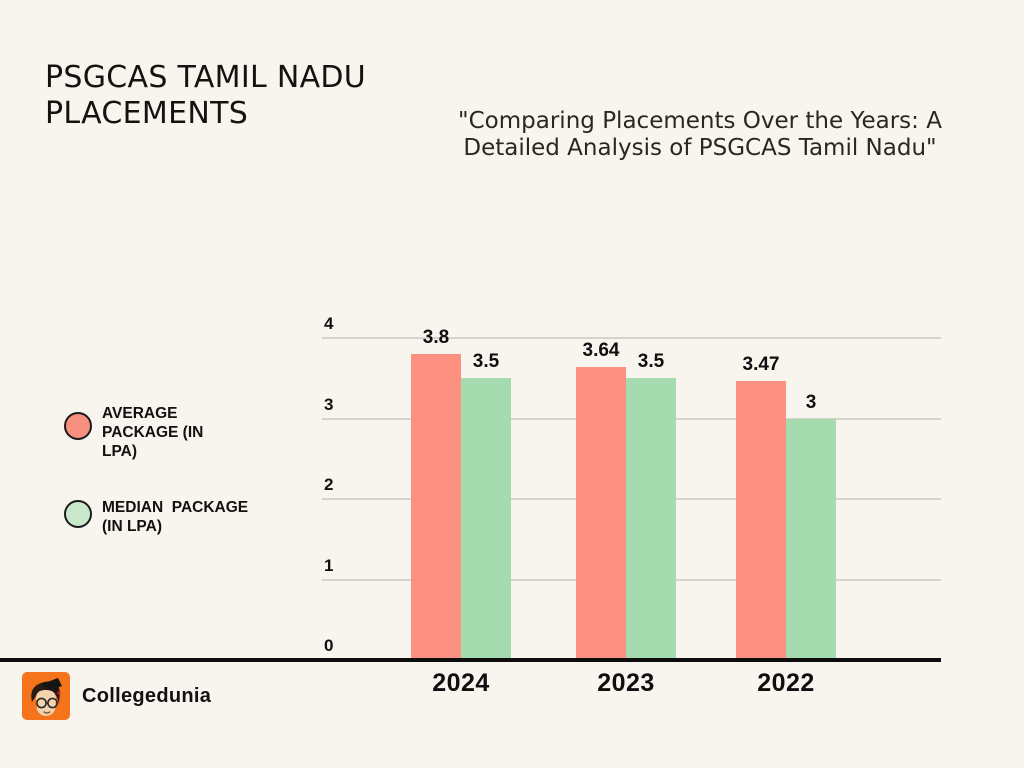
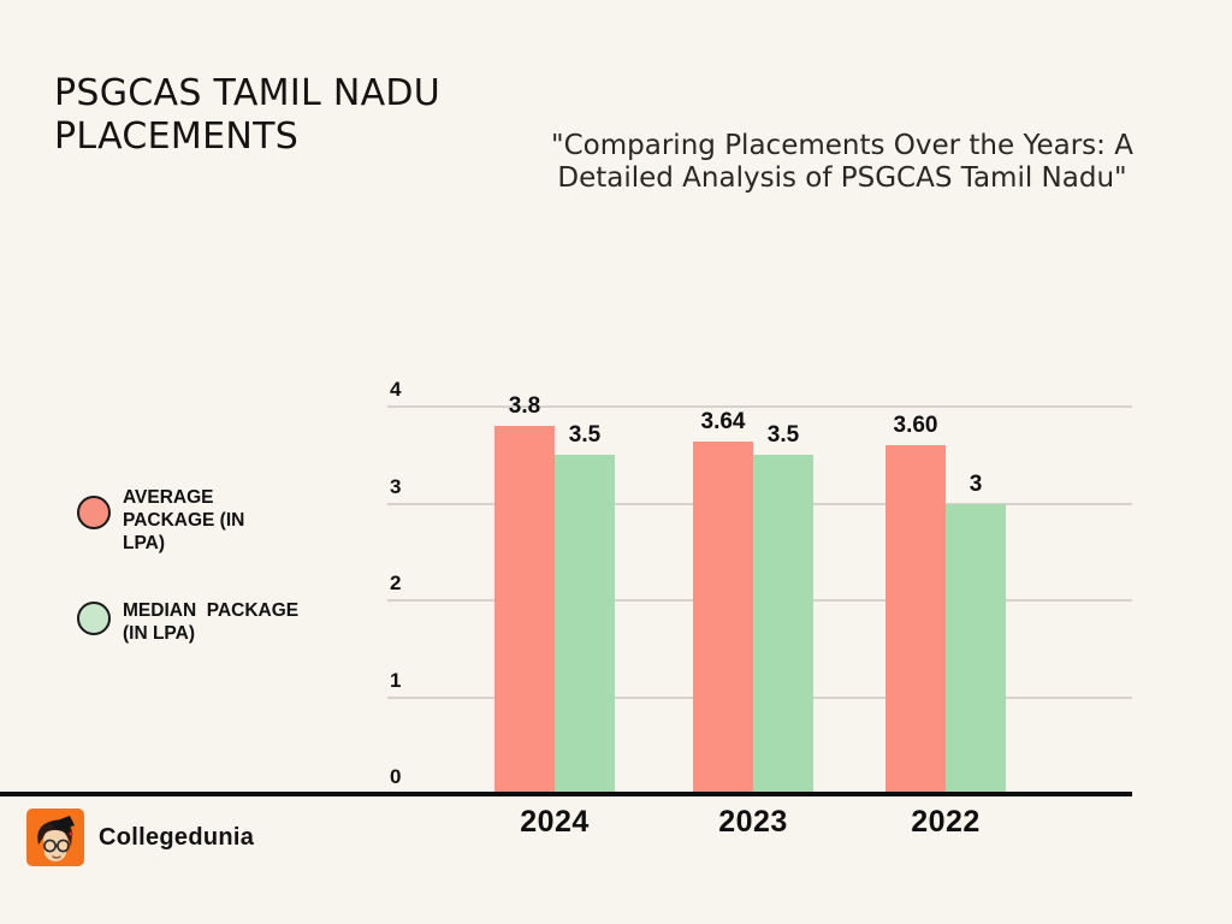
AVERAGE PACKAGE (IN LPA)/2022: 3.47 -> 3.60
